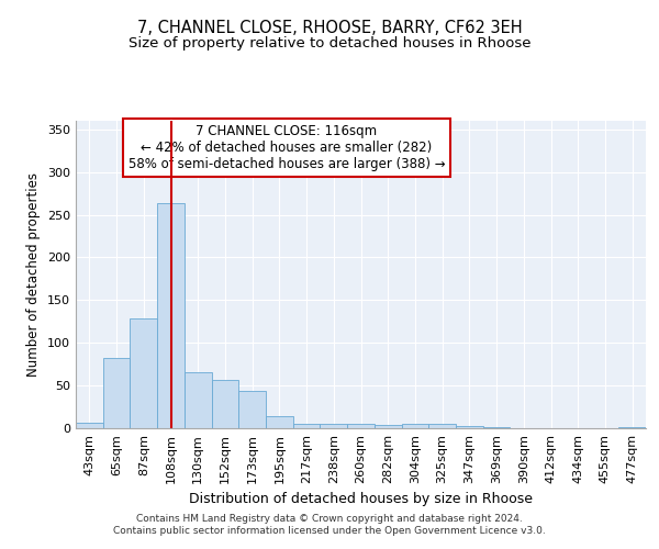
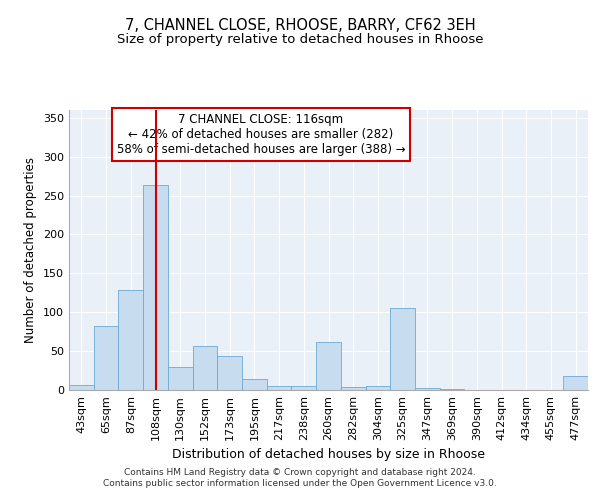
130sqm: 66 -> 30
260sqm: 5 -> 62
325sqm: 5 -> 106
477sqm: 1 -> 18
